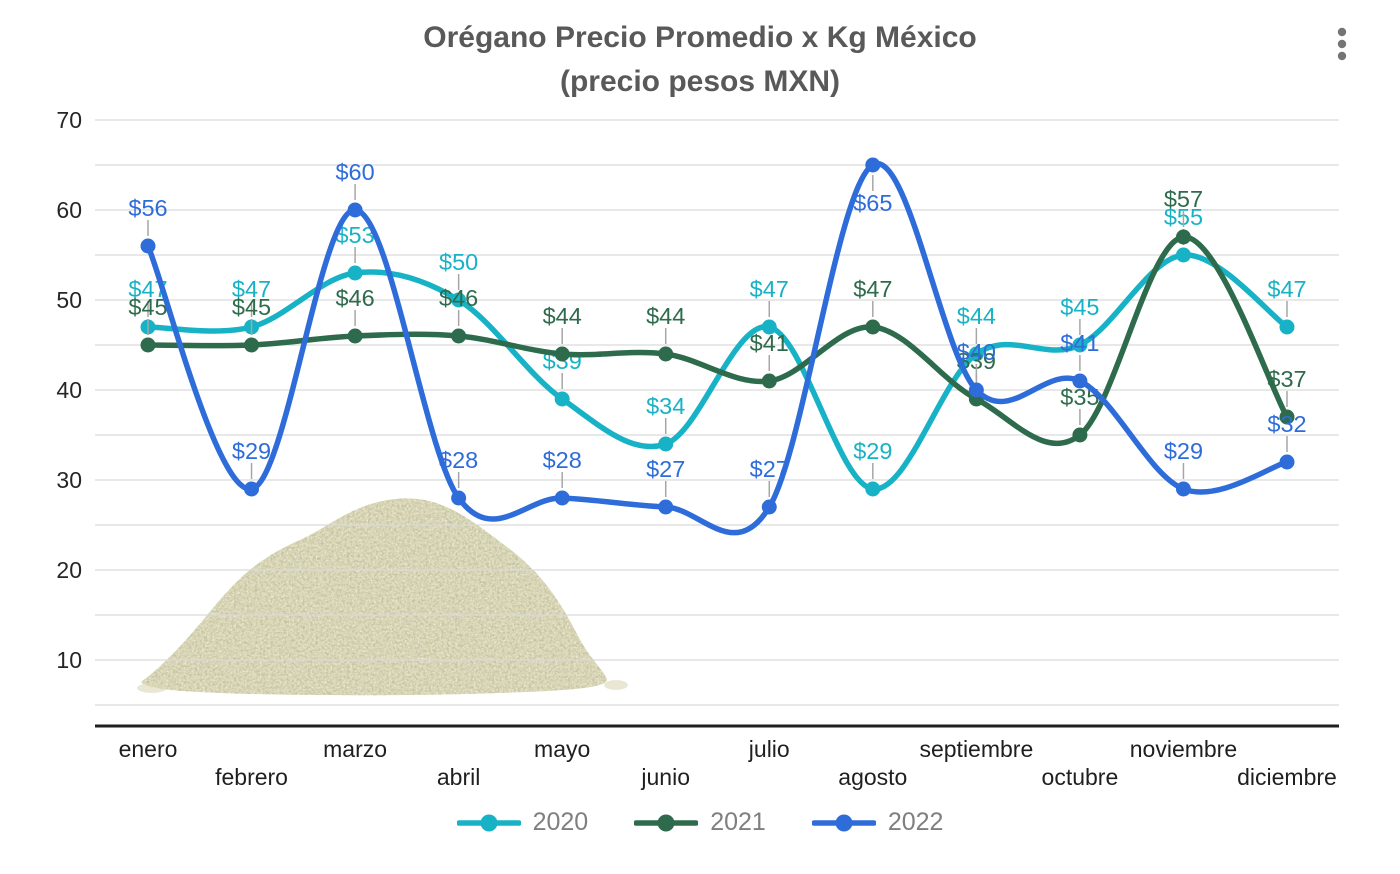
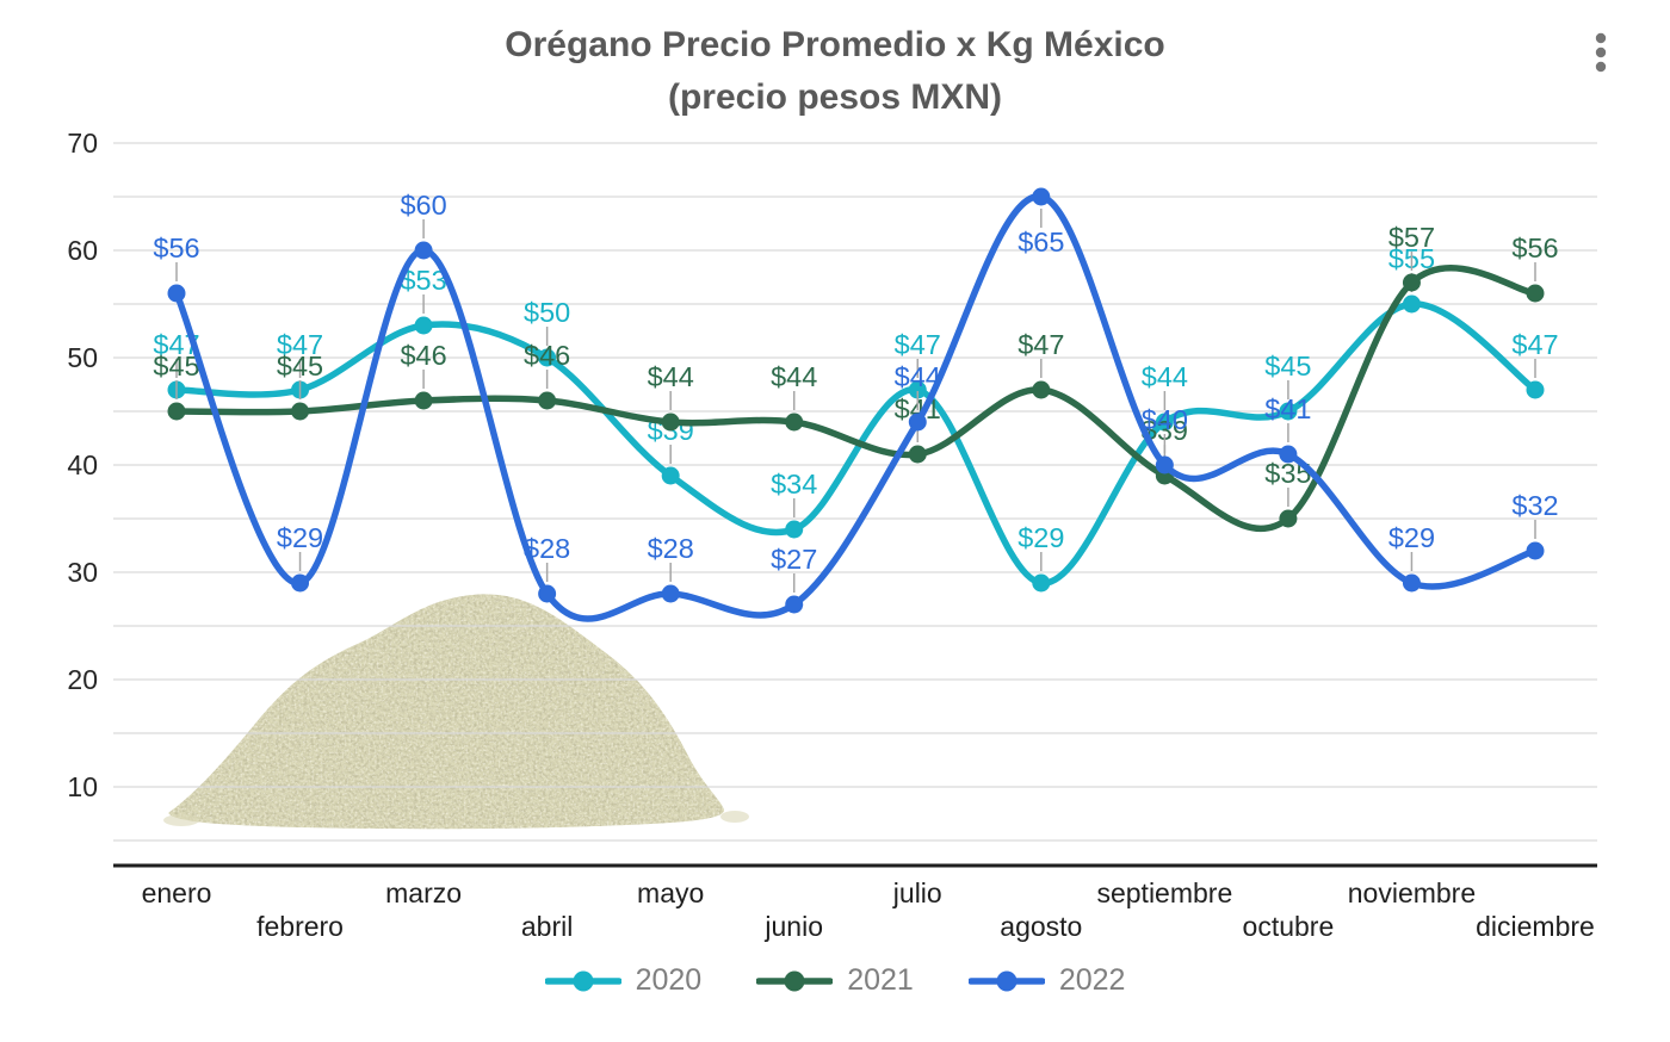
2022/julio: $27 -> $44
2021/diciembre: $37 -> $56
